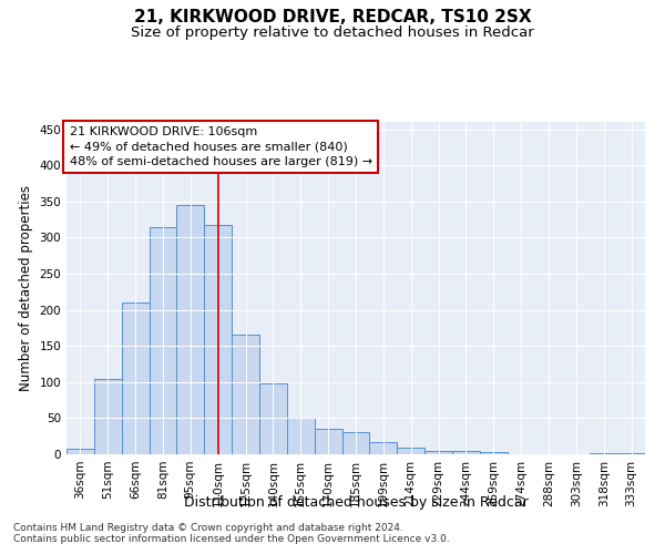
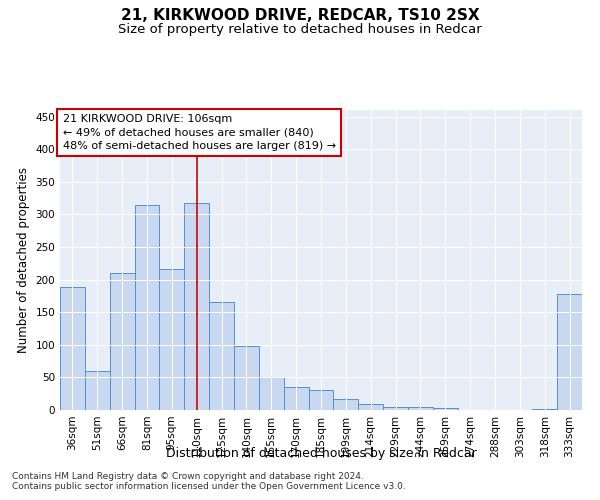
36sqm: 7 -> 188
51sqm: 105 -> 60
95sqm: 345 -> 216
333sqm: 2 -> 178
